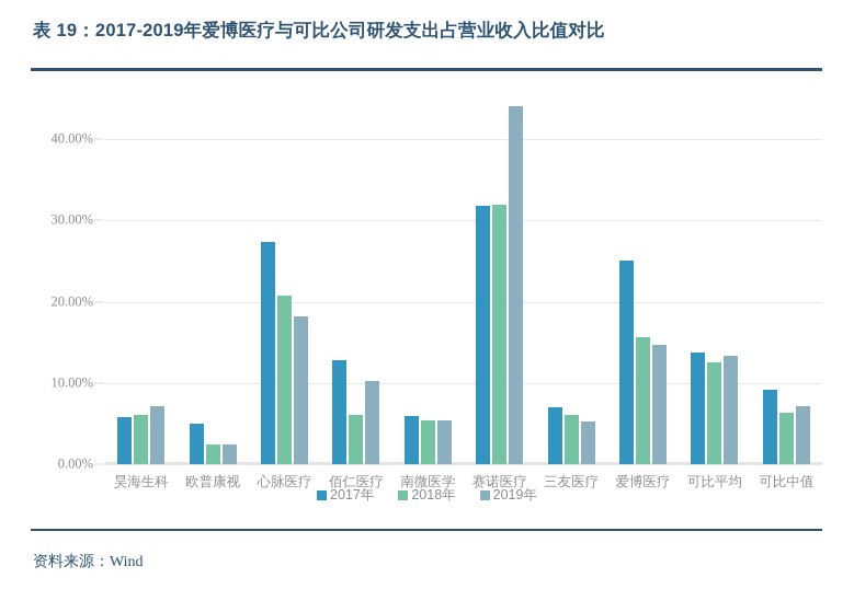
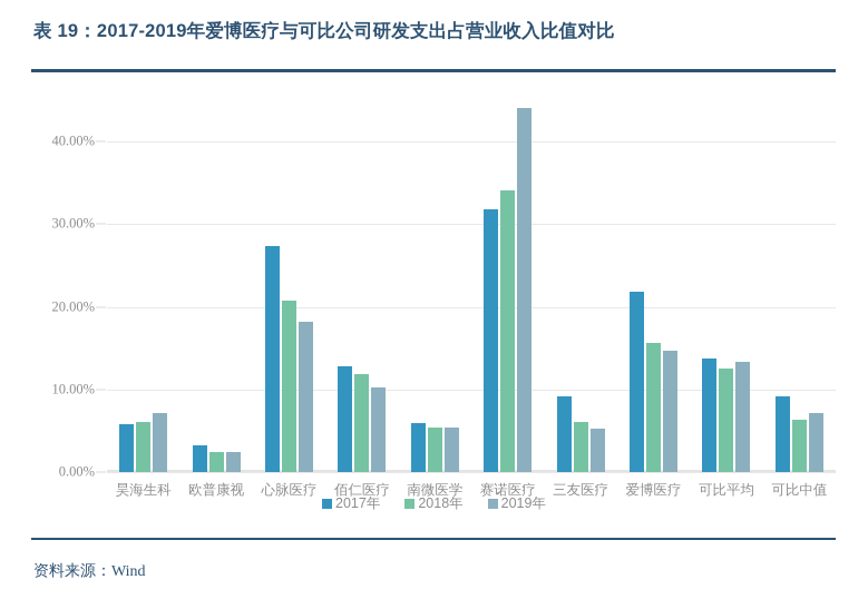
2017年/欧普康视: 5% -> 3%
2018年/佰仁医疗: 6% -> 12%
2018年/赛诺医疗: 32% -> 34%
2017年/三友医疗: 7% -> 9%
2017年/爱博医疗: 25% -> 22%
